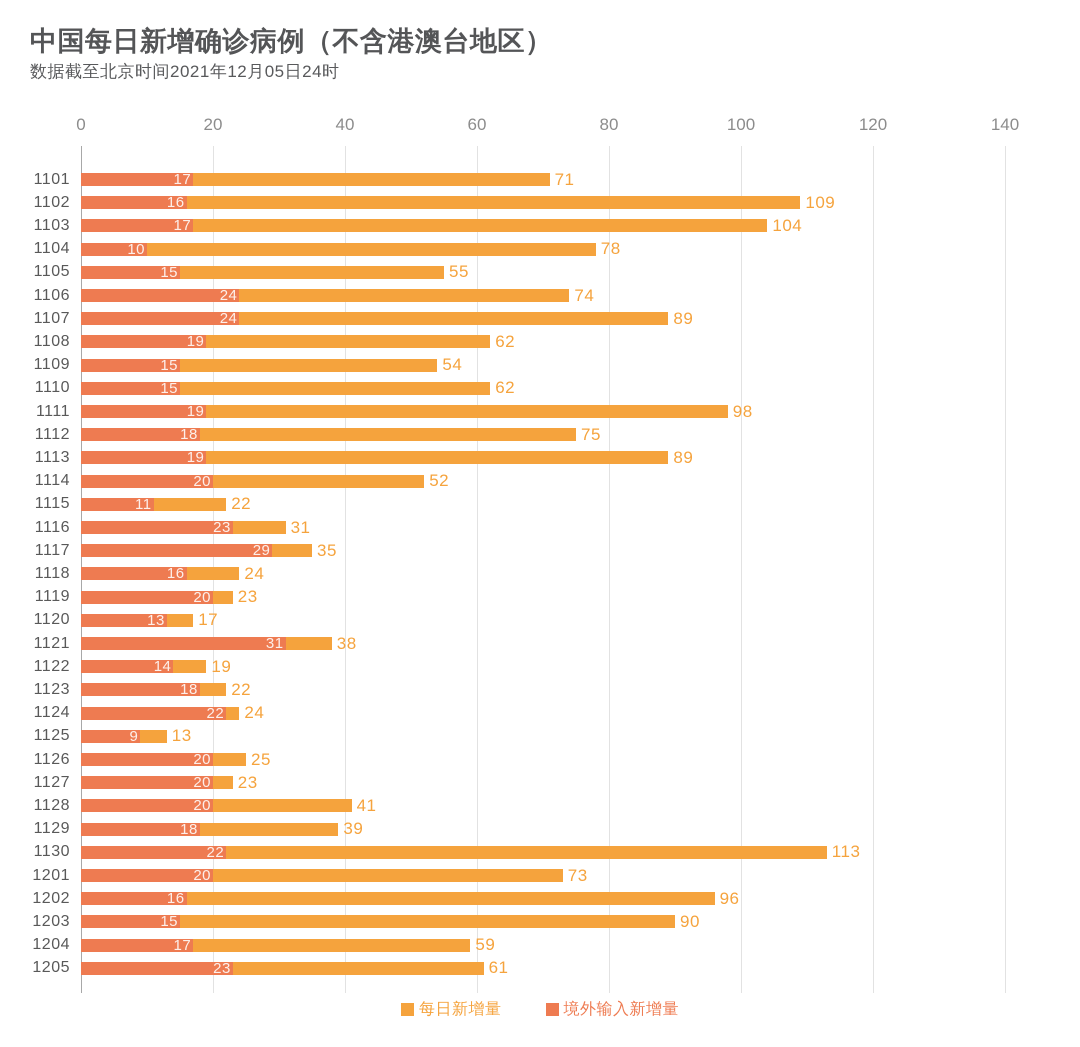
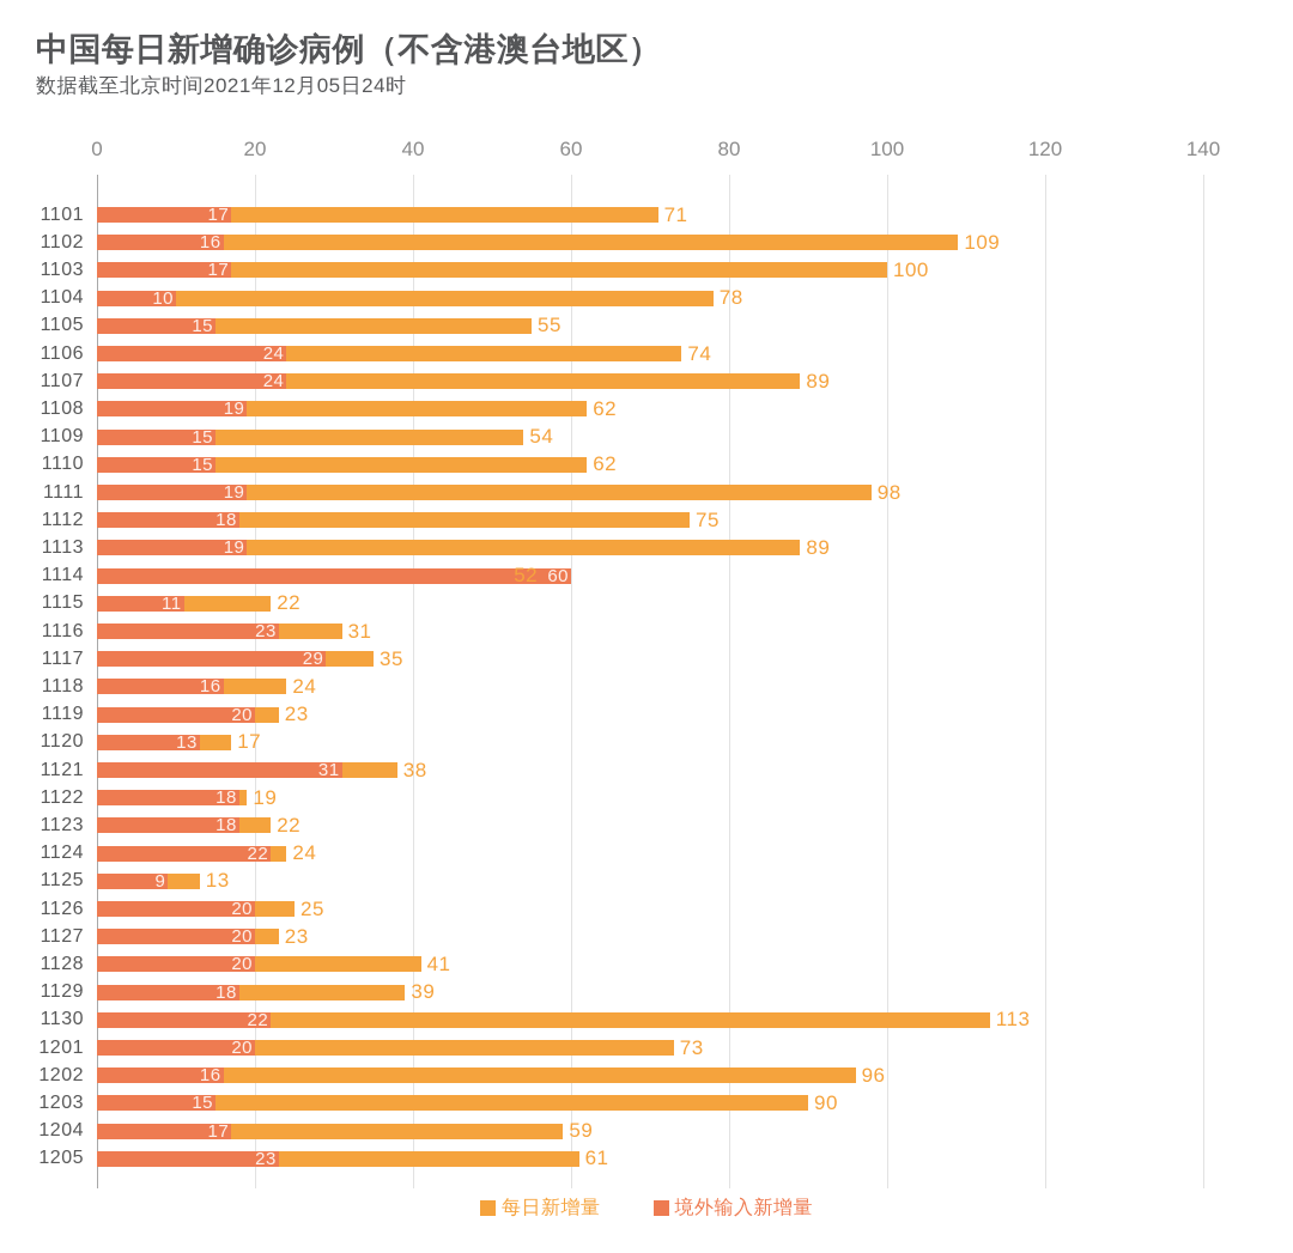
每日新增量/1103: 104 -> 100
境外输入新增量/1114: 20 -> 60
境外输入新增量/1122: 14 -> 18
